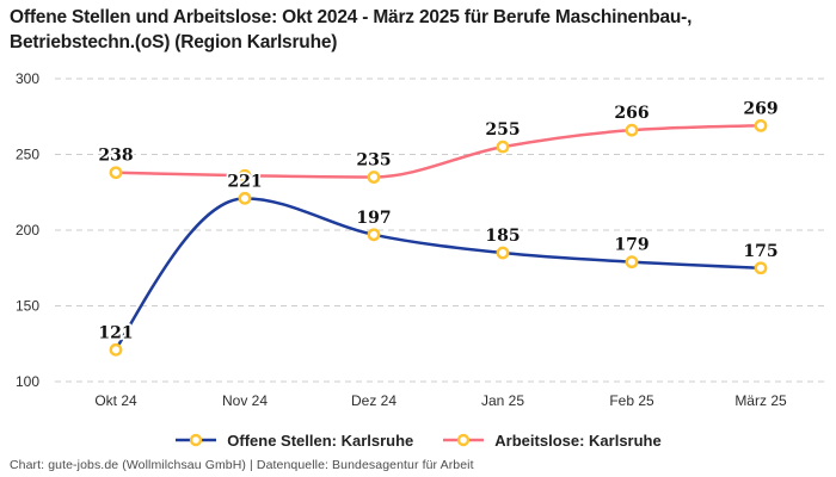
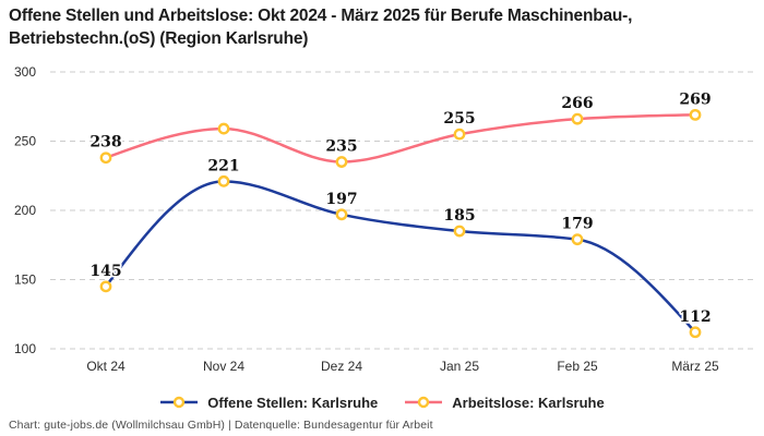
Offene Stellen: Karlsruhe/Okt 24: 121 -> 145
Arbeitslose: Karlsruhe/Nov 24: 236 -> 259
Offene Stellen: Karlsruhe/März 25: 175 -> 112
